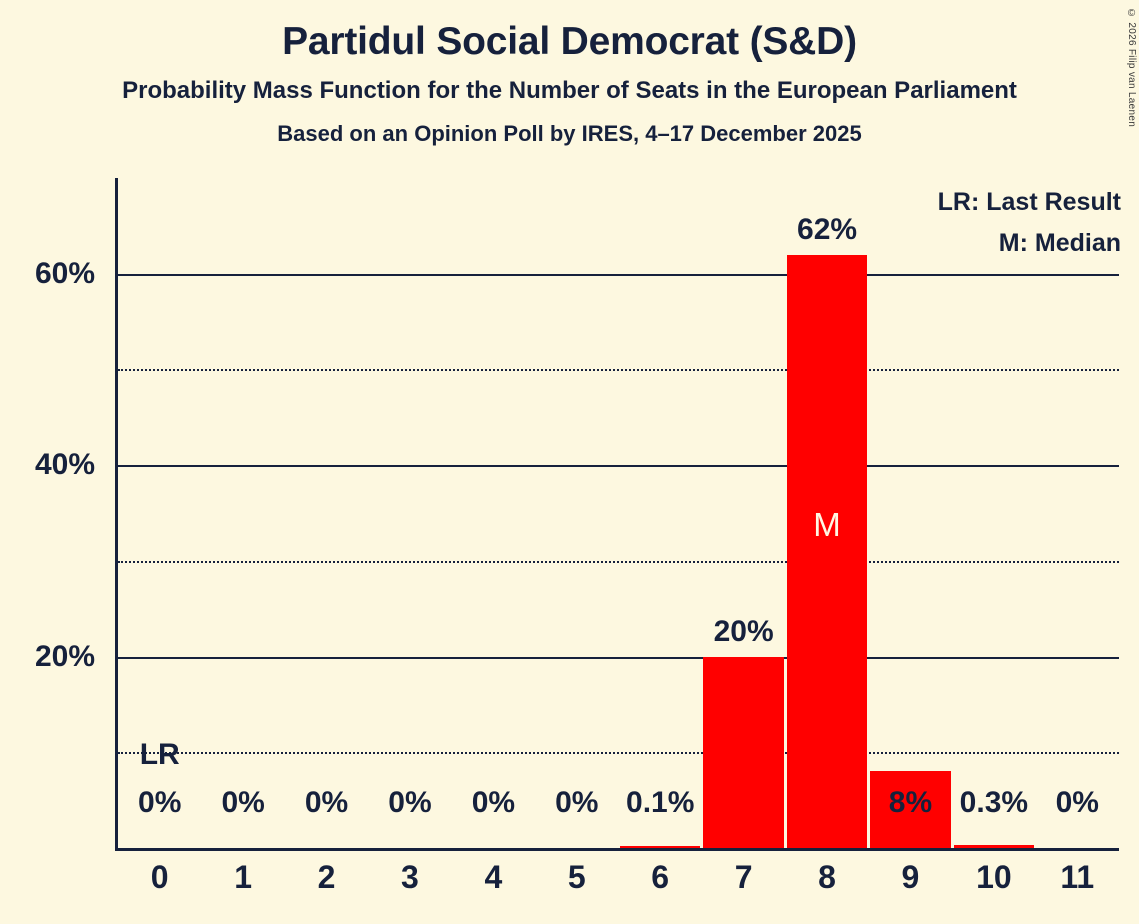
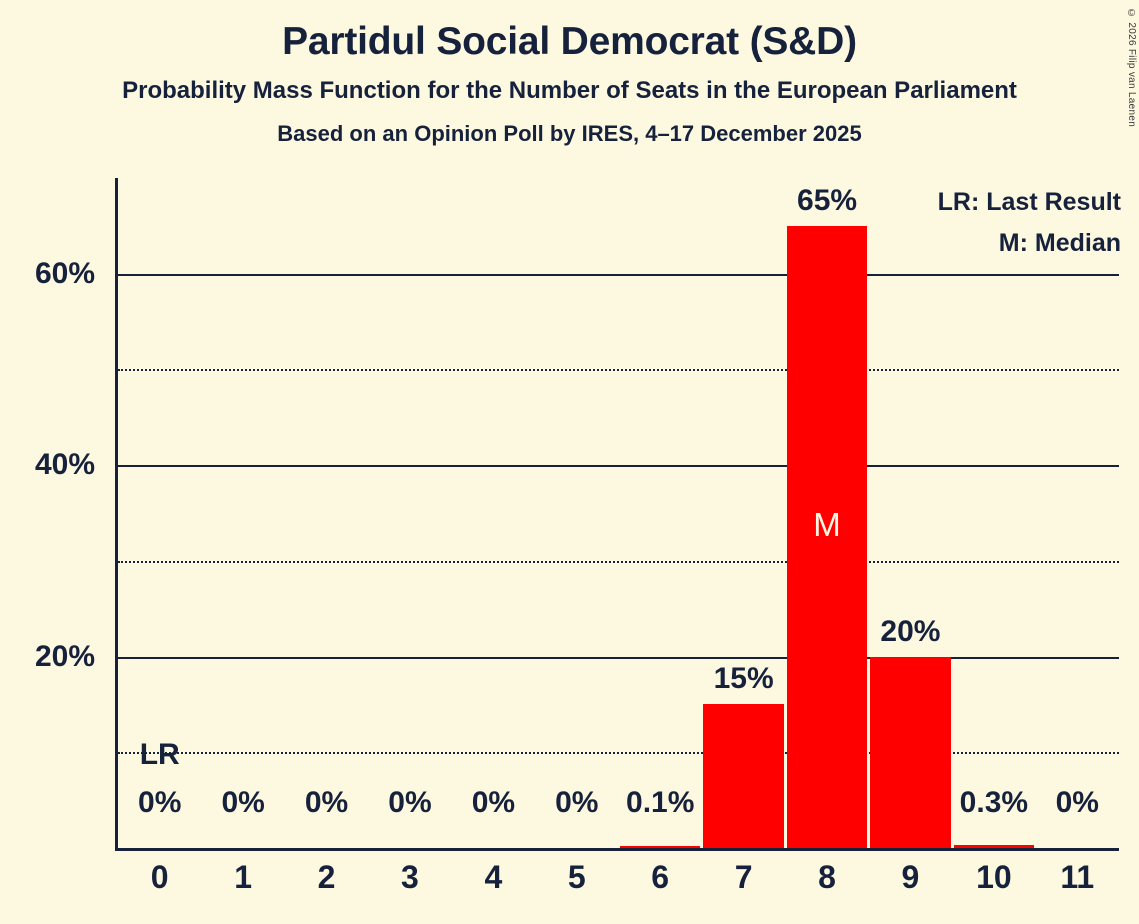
7: 20% -> 15%
8: 62% -> 65%
9: 8% -> 20%
